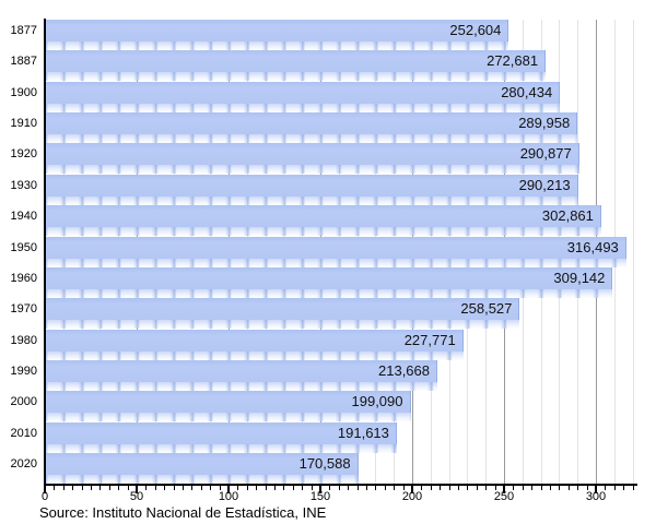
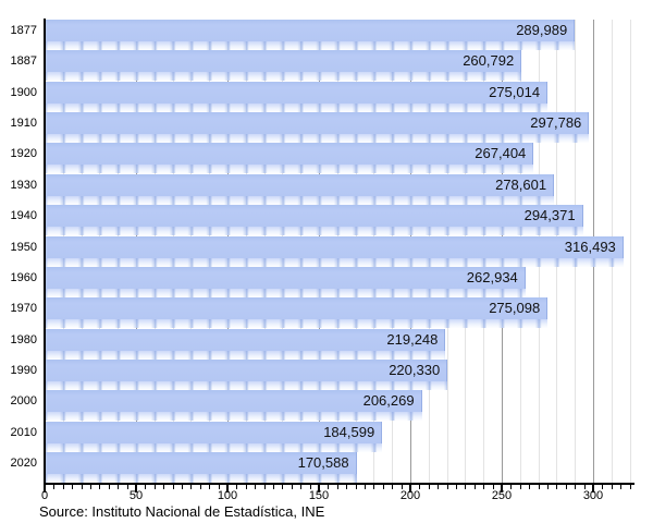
1877: 252,604 -> 289,989
1887: 272,681 -> 260,792
1900: 280,434 -> 275,014
1910: 289,958 -> 297,786
1920: 290,877 -> 267,404
1930: 290,213 -> 278,601
1940: 302,861 -> 294,371
1960: 309,142 -> 262,934
1970: 258,527 -> 275,098
1980: 227,771 -> 219,248
1990: 213,668 -> 220,330
2000: 199,090 -> 206,269
2010: 191,613 -> 184,599
